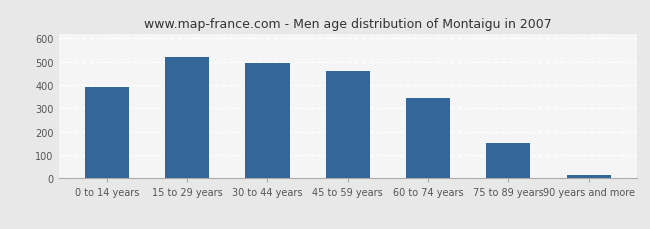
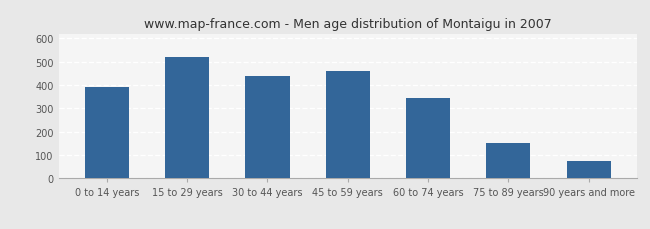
30 to 44 years: 495 -> 440
90 years and more: 13 -> 75
